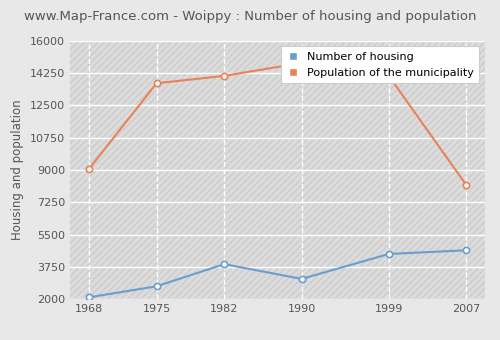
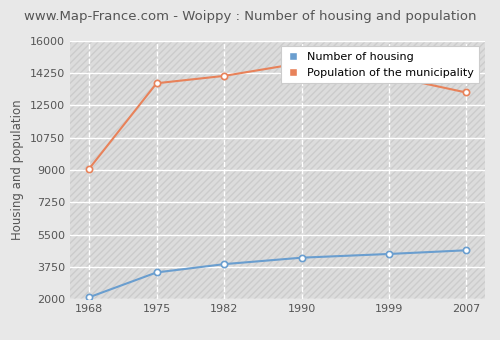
Number of housing/1975: 2700 -> 3400
Number of housing/1990: 3100 -> 4200
Population of the municipality/2007: 8200 -> 13200
